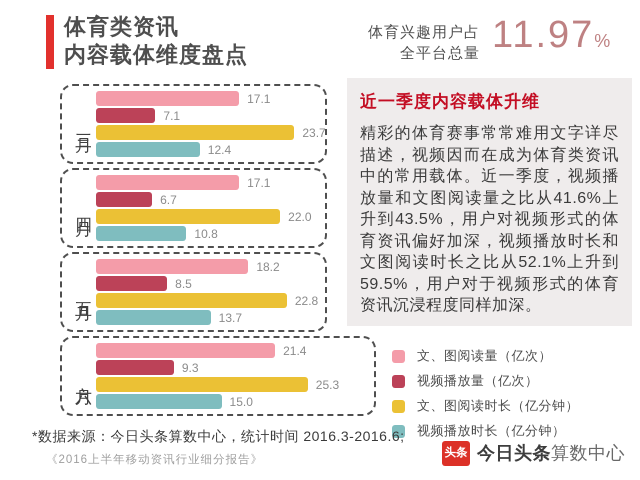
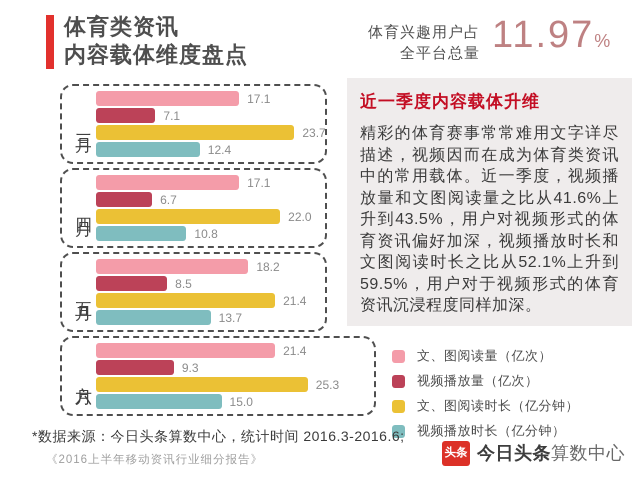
文、图阅读时长（亿分钟）/五月: 22.8 -> 21.4
